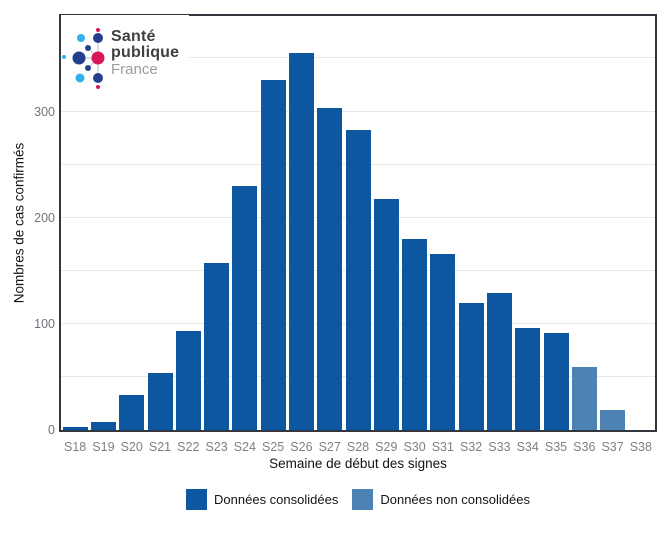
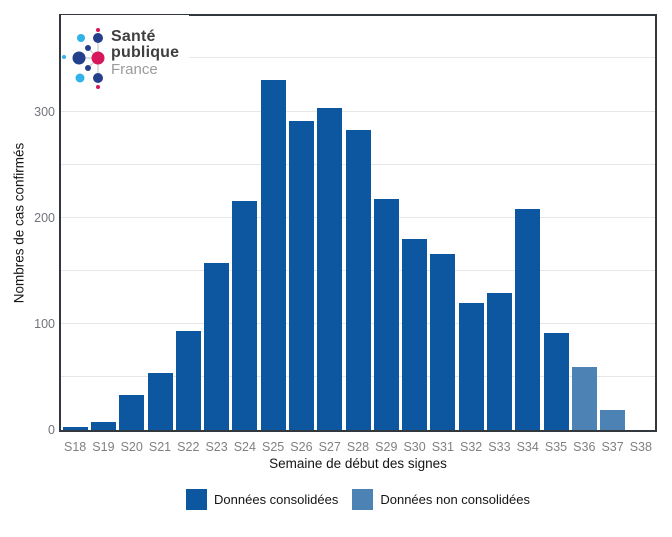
S24: 230 -> 216
S26: 355 -> 291
S34: 96 -> 208
